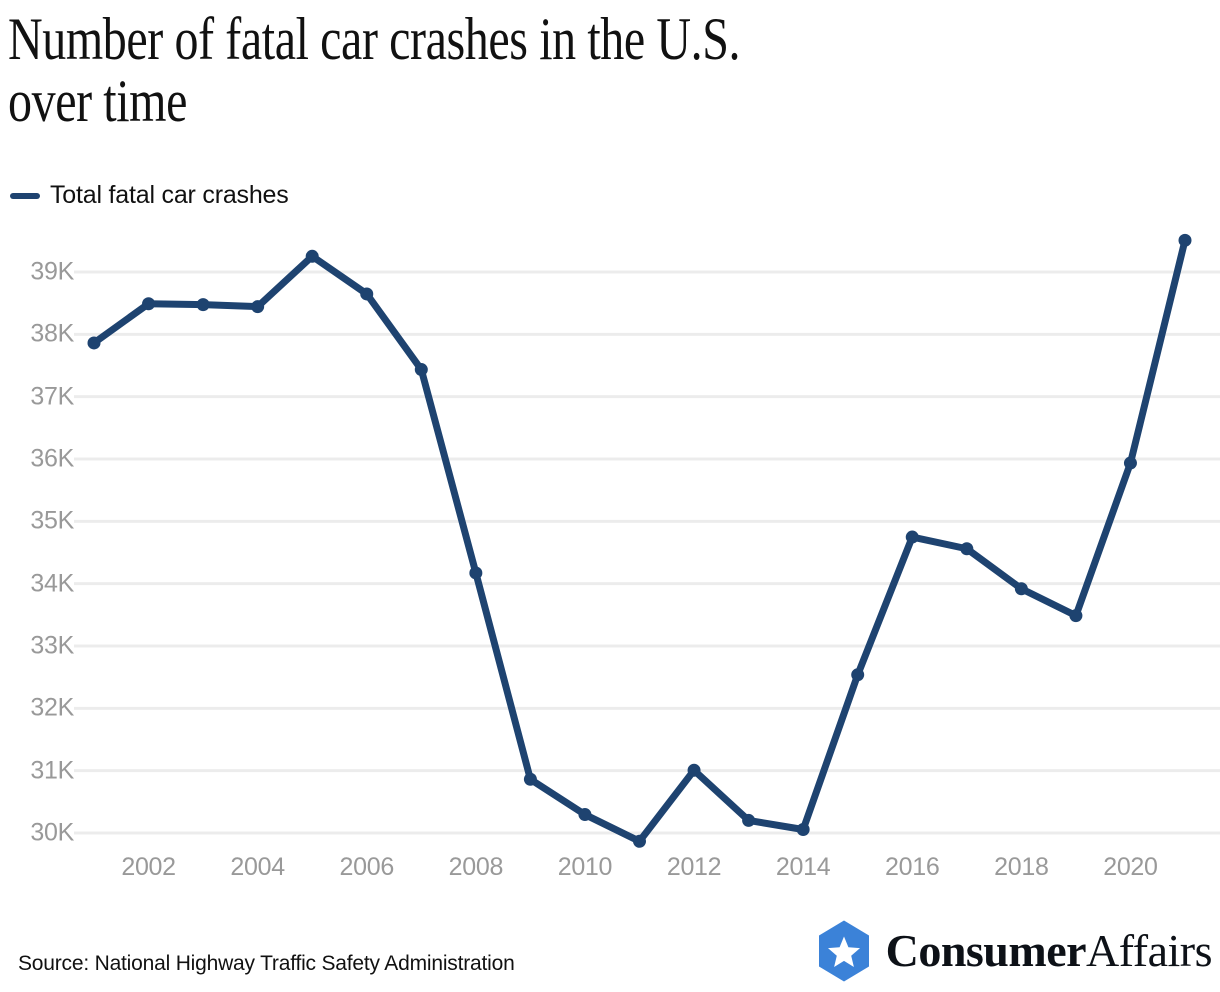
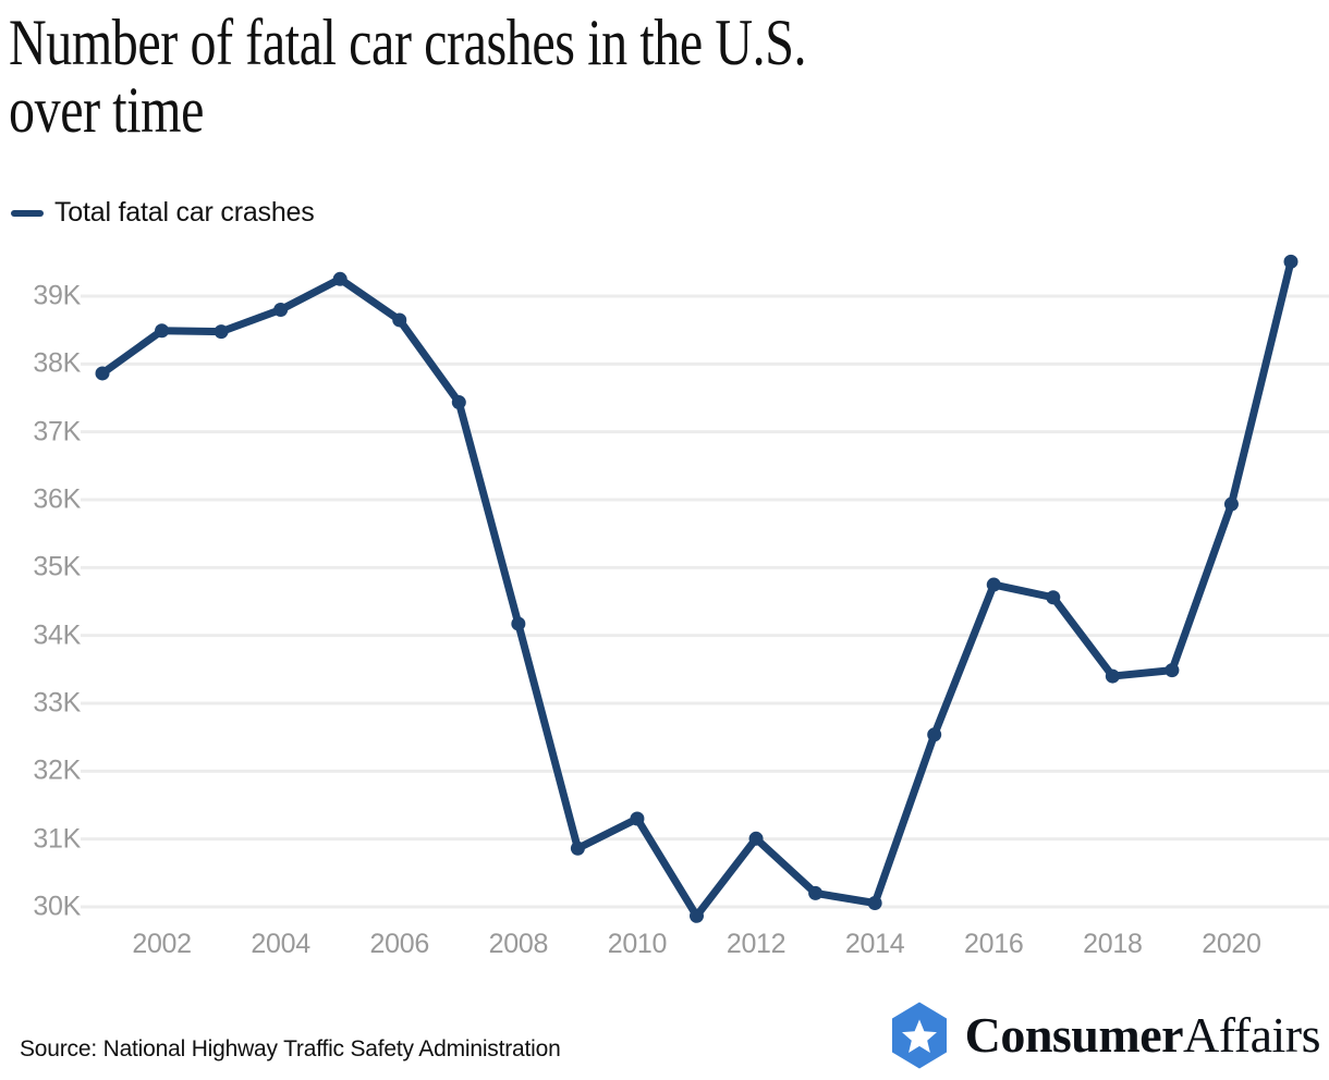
2004: 38.4K -> 38.8K
2010: 30.3K -> 31.3K
2018: 33.9K -> 33.4K
